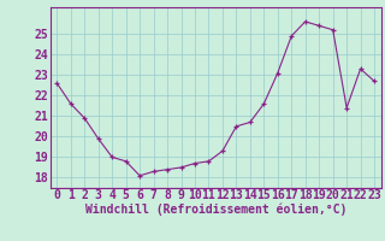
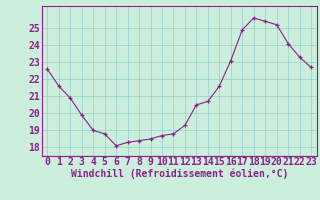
21: 21.4 -> 24.1
